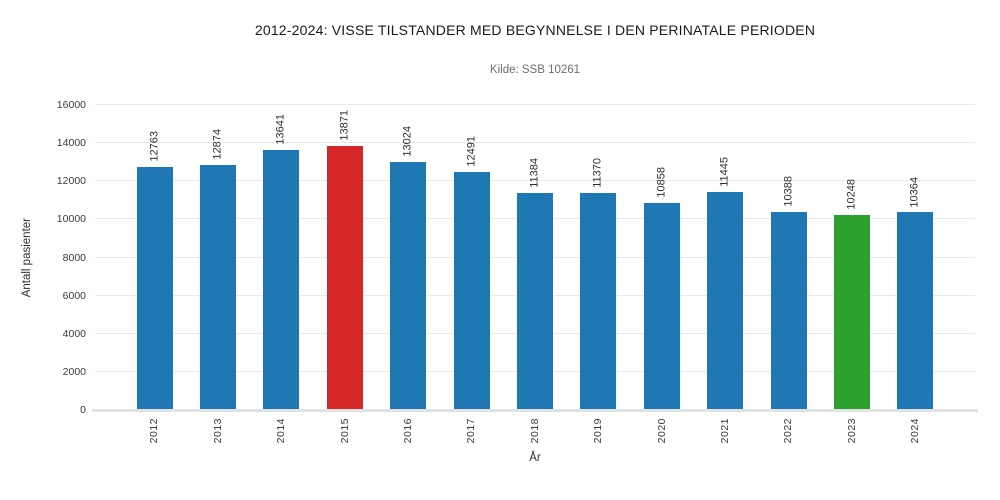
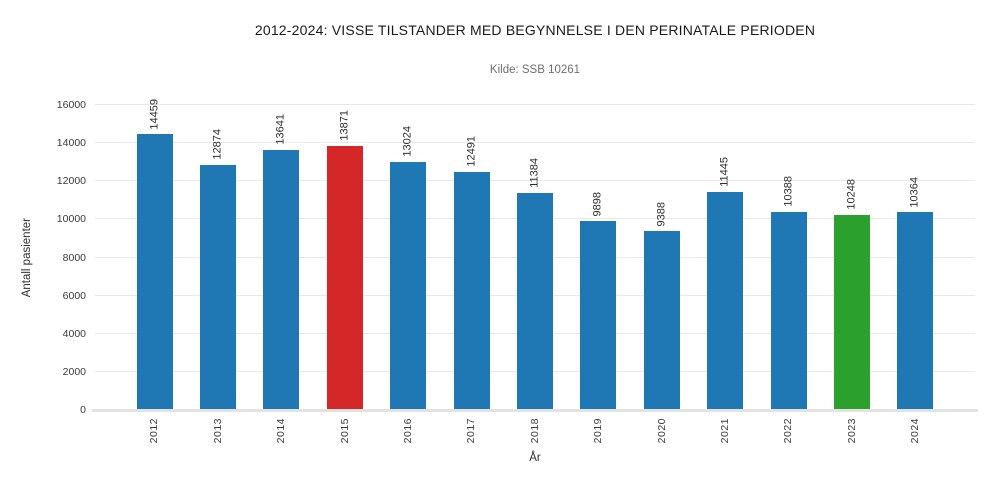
2012: 12763 -> 14459
2019: 11370 -> 9898
2020: 10858 -> 9388
